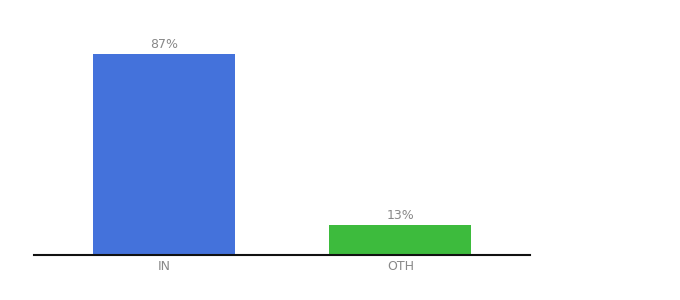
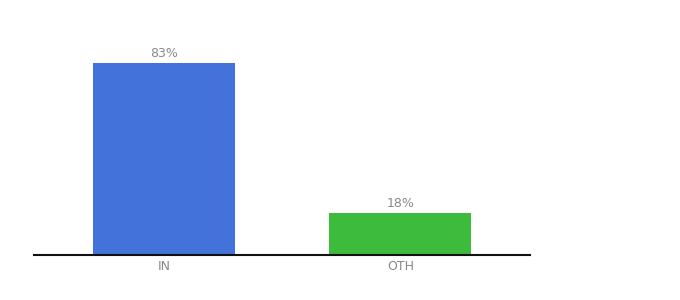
IN: 87% -> 83%
OTH: 13% -> 18%
